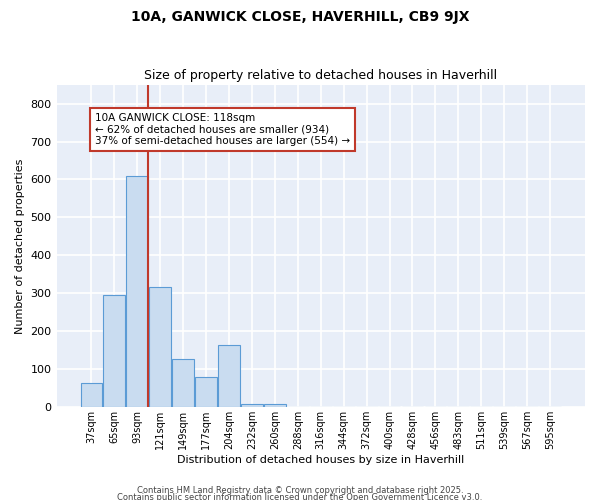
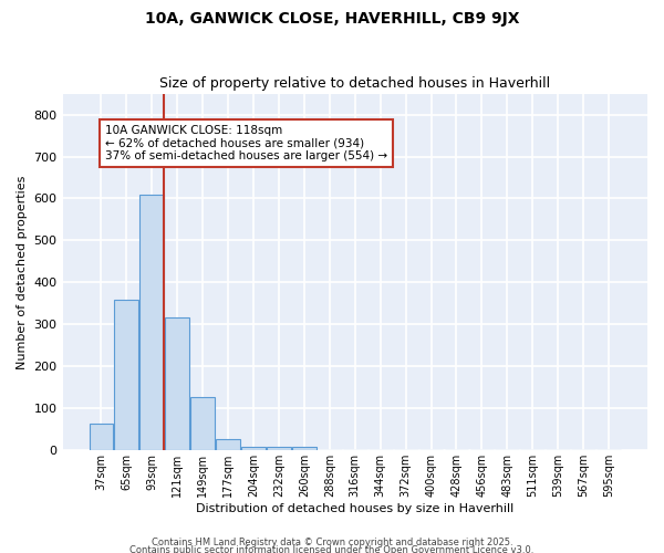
65sqm: 295 -> 360
177sqm: 80 -> 27
204sqm: 165 -> 9
